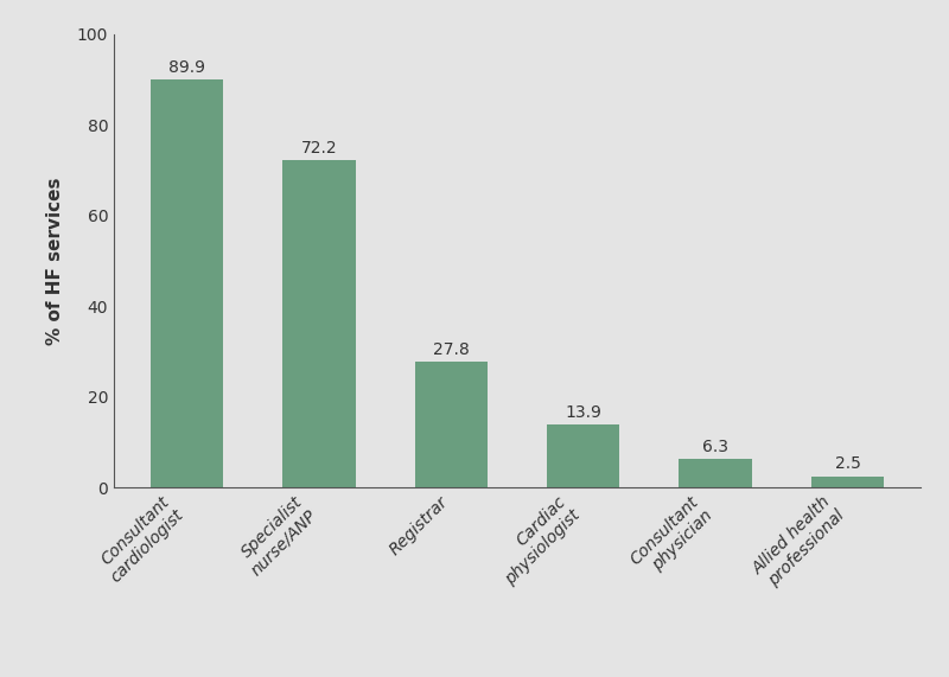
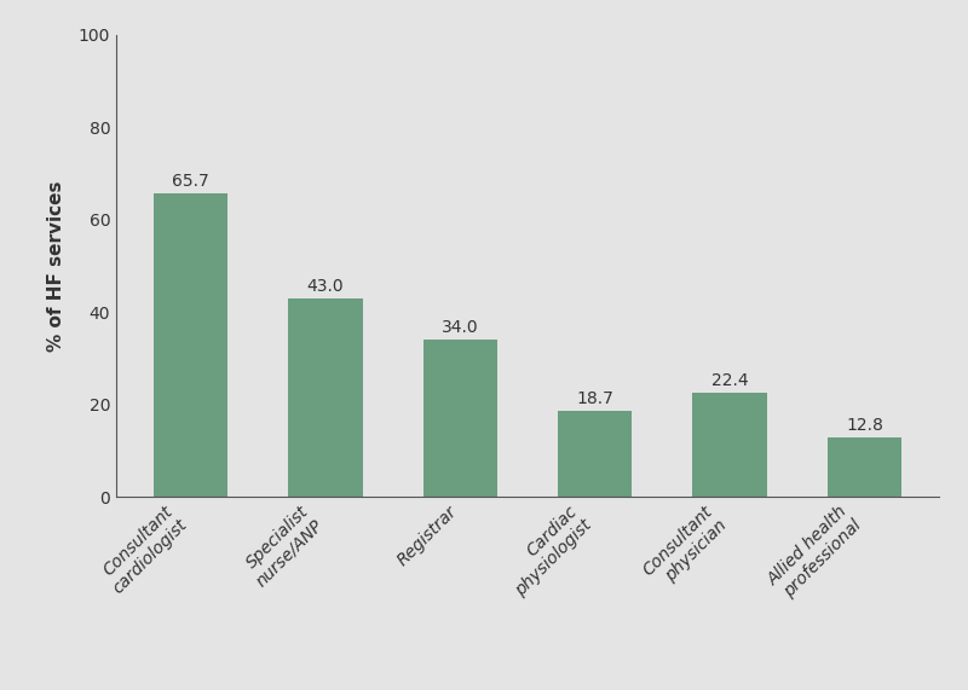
Consultant cardiologist: 89.9 -> 65.7
Specialist nurse/ANP: 72.2 -> 43.0
Registrar: 27.8 -> 34.0
Cardiac physiologist: 13.9 -> 18.7
Consultant physician: 6.3 -> 22.4
Allied health professional: 2.5 -> 12.8
